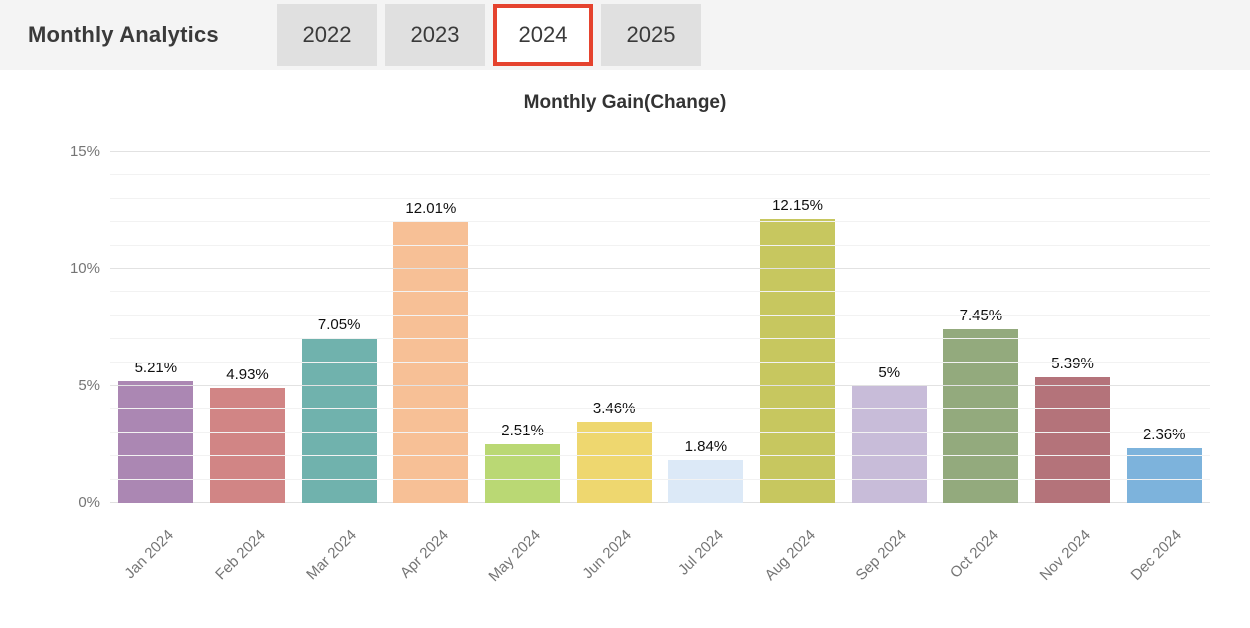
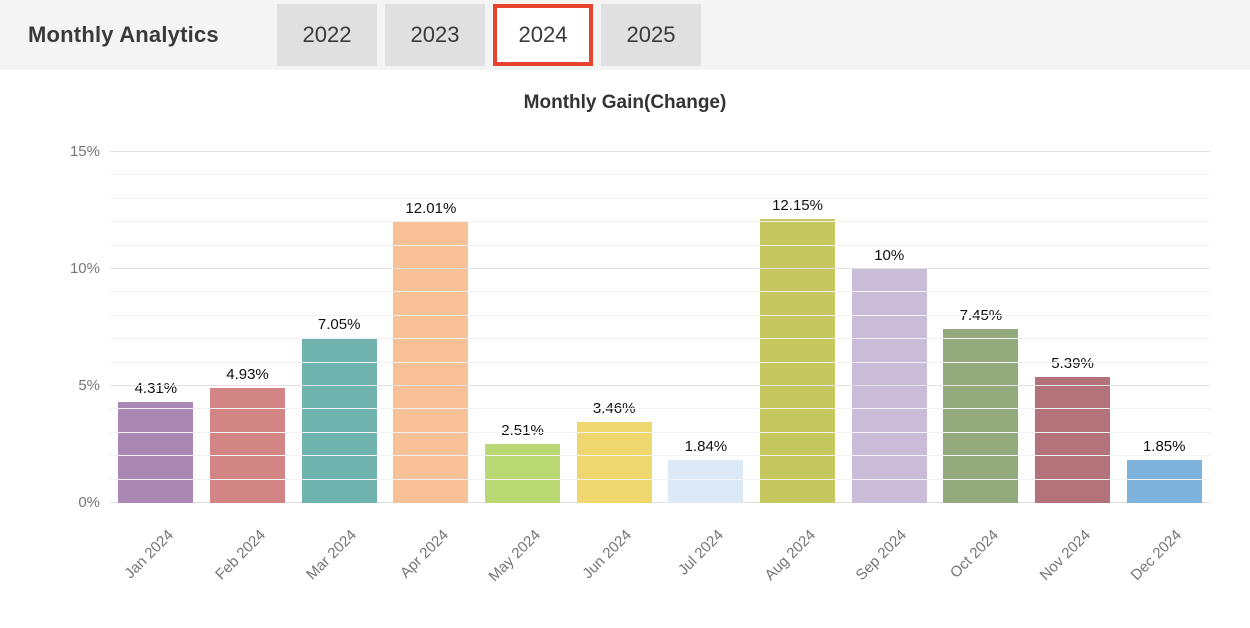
Jan 2024: 5.21% -> 4.31%
Sep 2024: 5% -> 10%
Dec 2024: 2.36% -> 1.85%
